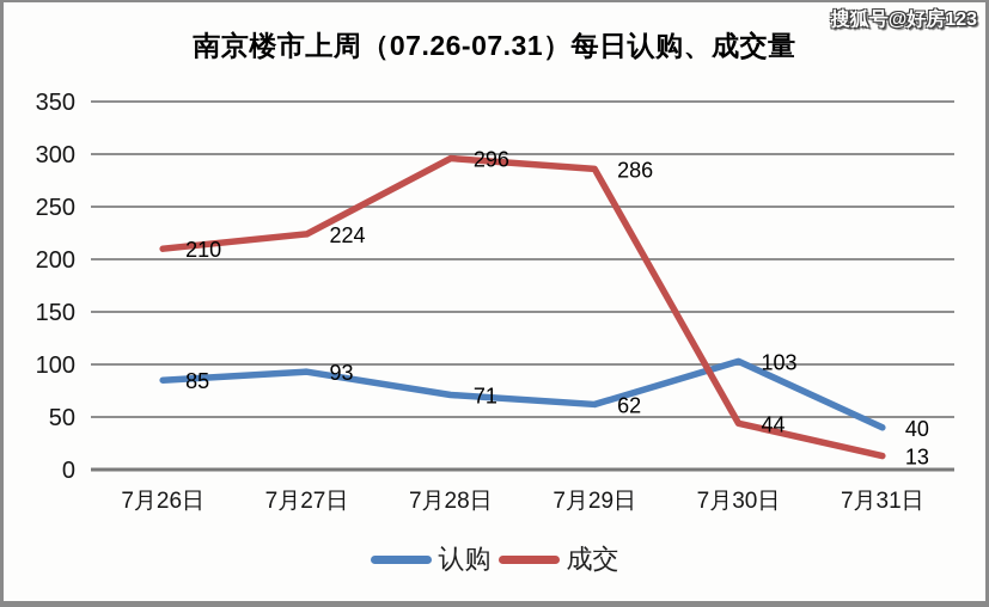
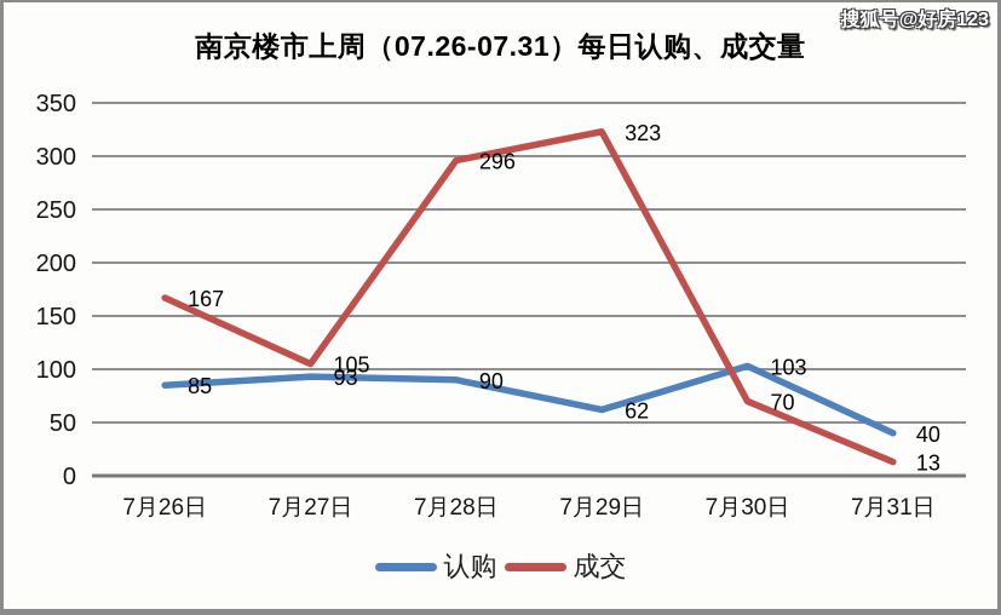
成交/7月26日: 210 -> 167
成交/7月27日: 224 -> 105
认购/7月28日: 71 -> 90
成交/7月29日: 286 -> 323
成交/7月30日: 44 -> 70
